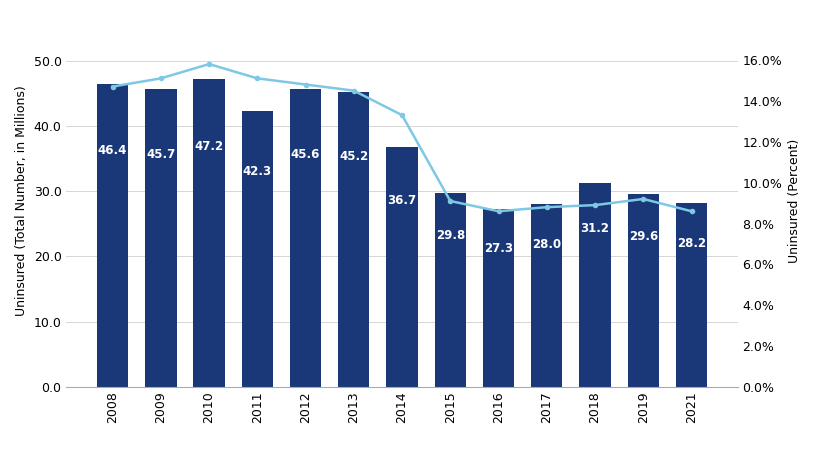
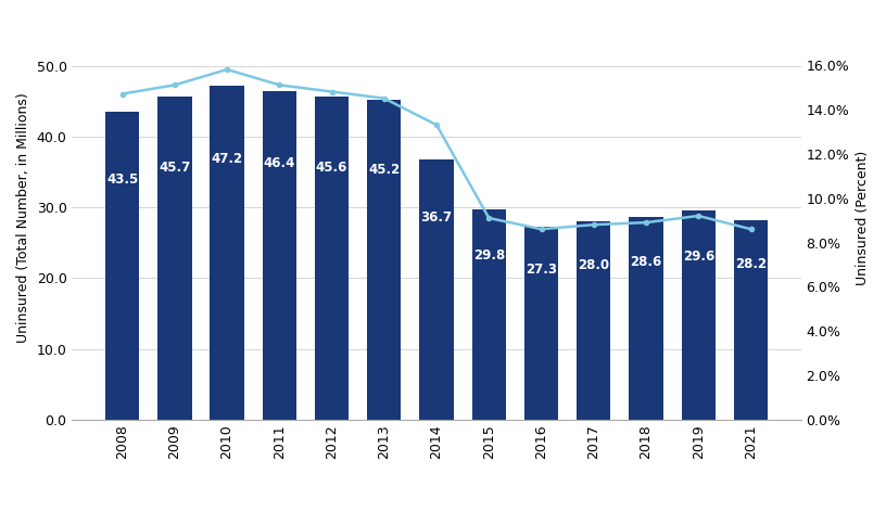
Uninsured (Total Number, in Millions)/2008: 46.4 -> 43.5
Uninsured (Total Number, in Millions)/2011: 42.3 -> 46.4
Uninsured (Total Number, in Millions)/2018: 31.2 -> 28.6
